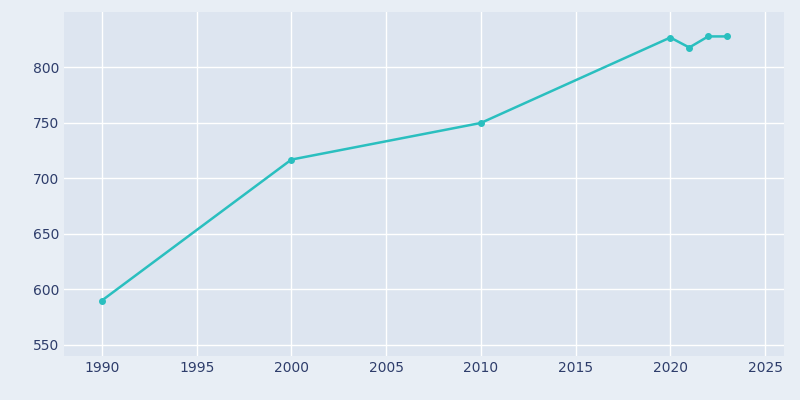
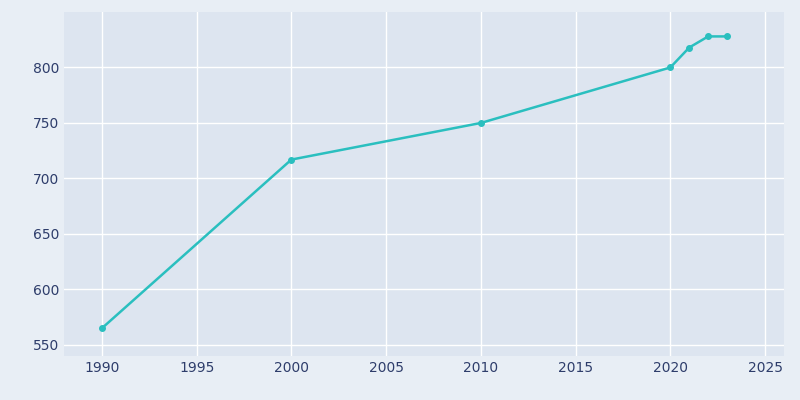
1990: 590 -> 565
2020: 827 -> 800
